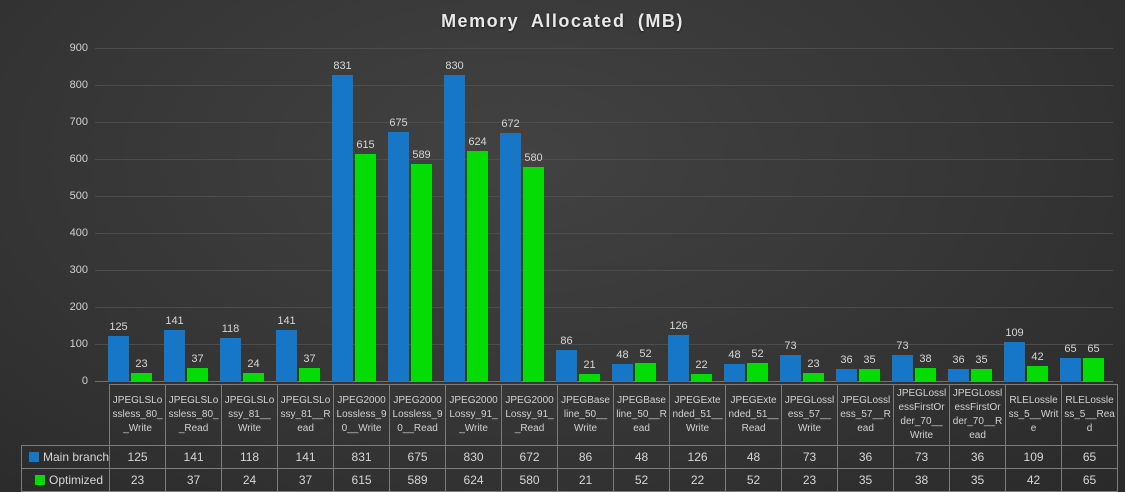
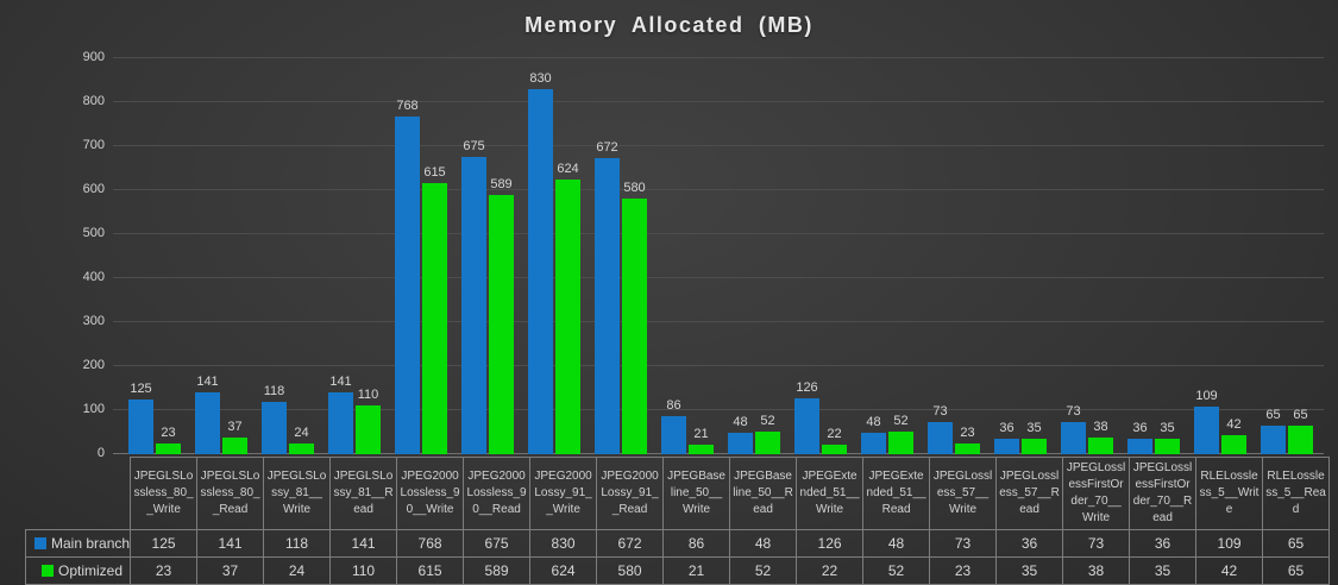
Optimized/JPEGLSLossy_81__Read: 37 -> 110
Main branch/JPEG2000Lossless_90__Write: 831 -> 768
